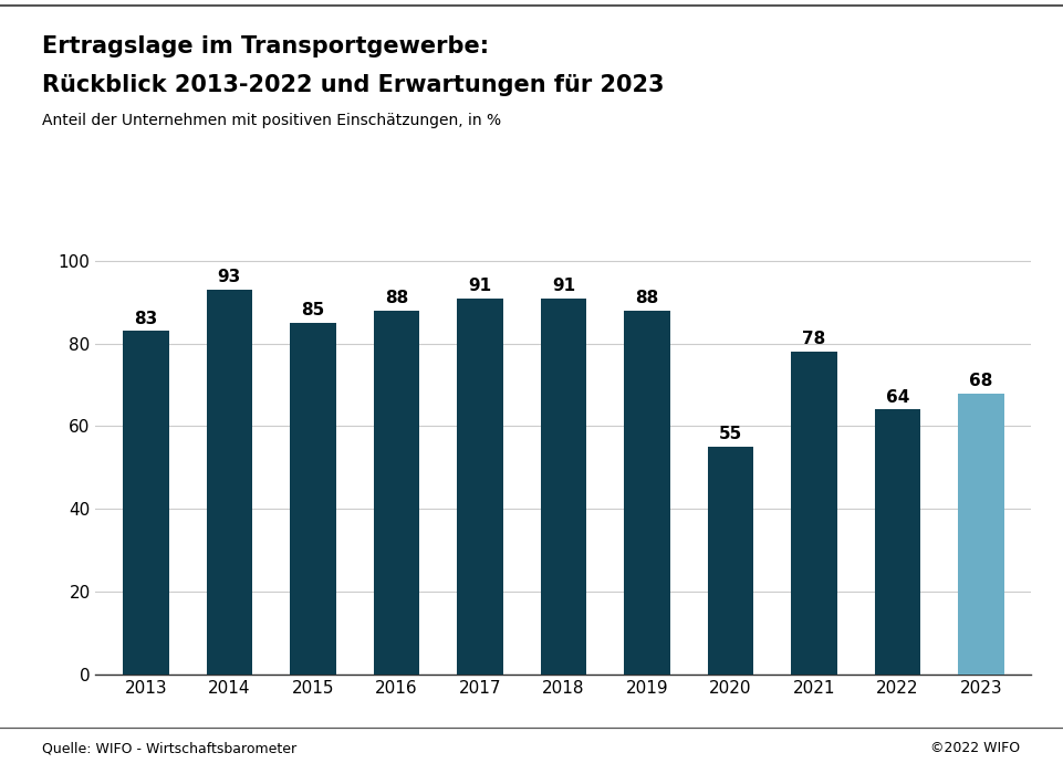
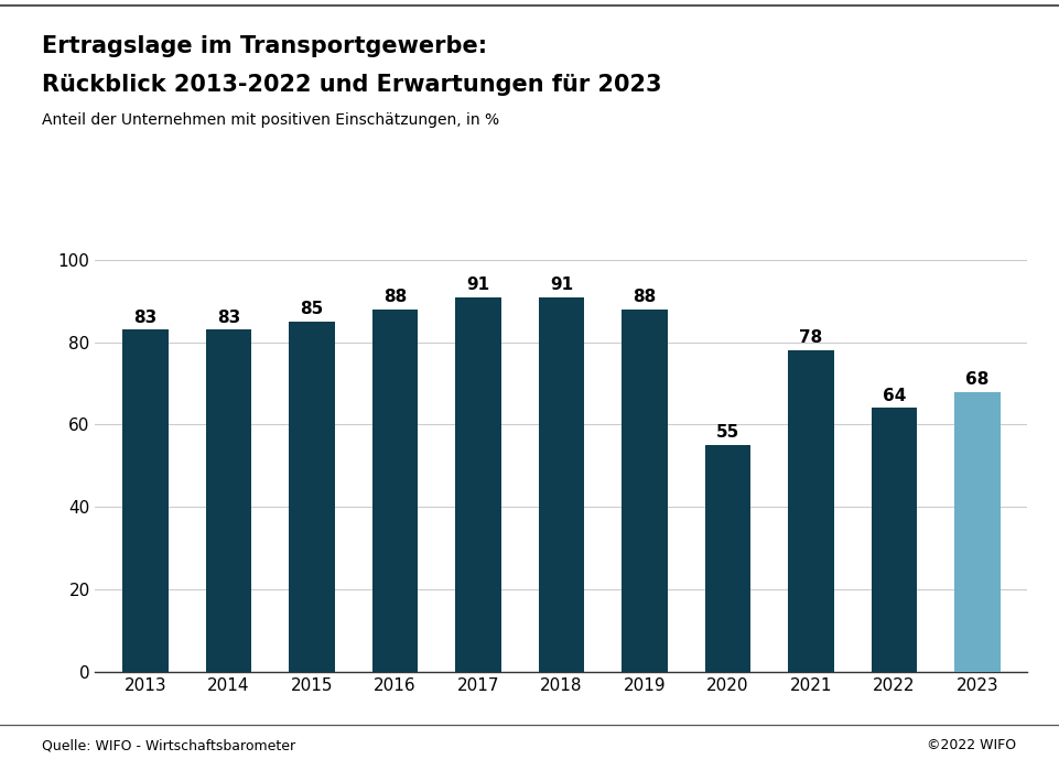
2014: 93 -> 83
